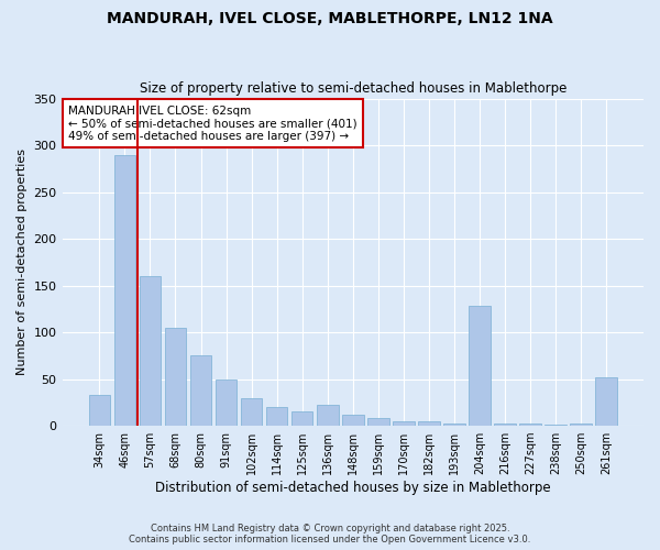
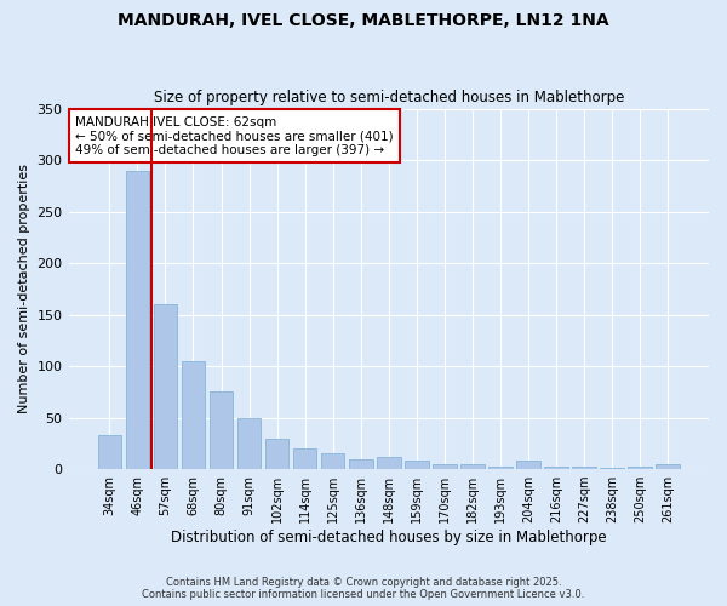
136sqm: 22 -> 10
204sqm: 128 -> 8
261sqm: 52 -> 5
